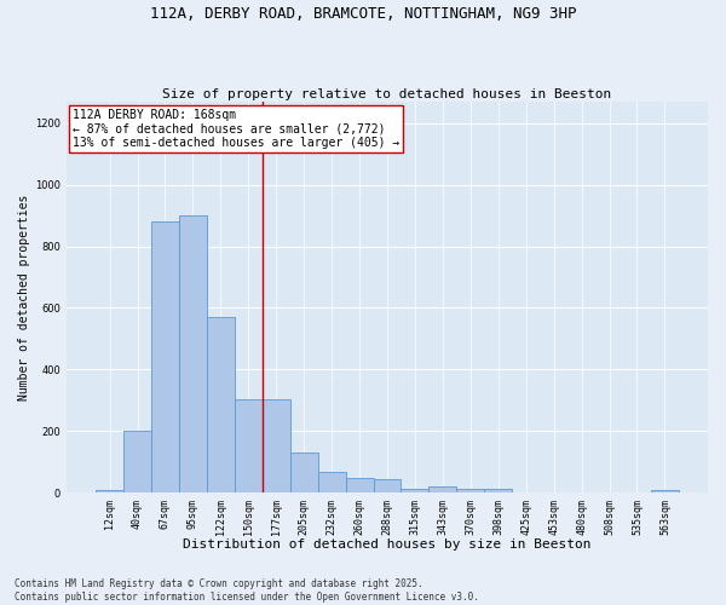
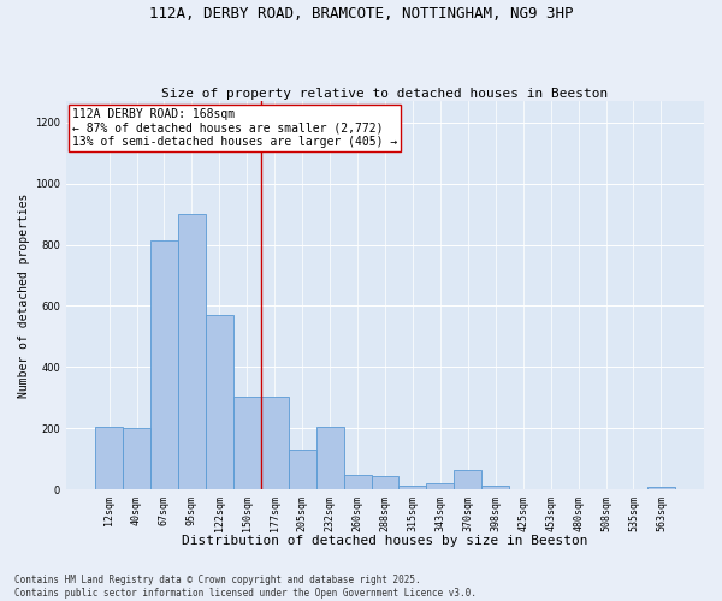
12sqm: 10 -> 205
67sqm: 880 -> 815
232sqm: 70 -> 205
370sqm: 15 -> 65
